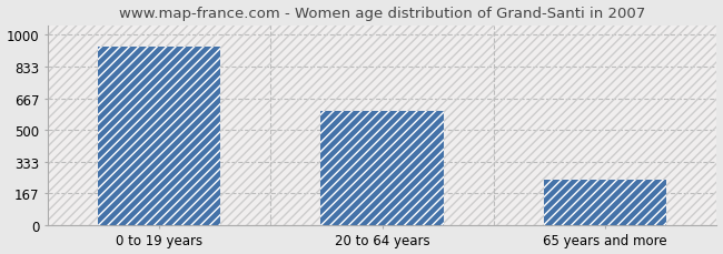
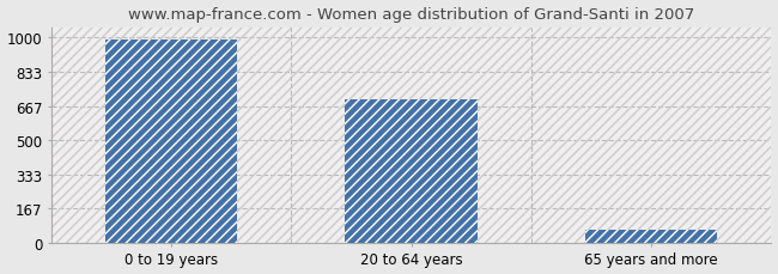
0 to 19 years: 940 -> 990
20 to 64 years: 600 -> 700
65 years and more: 240 -> 60
